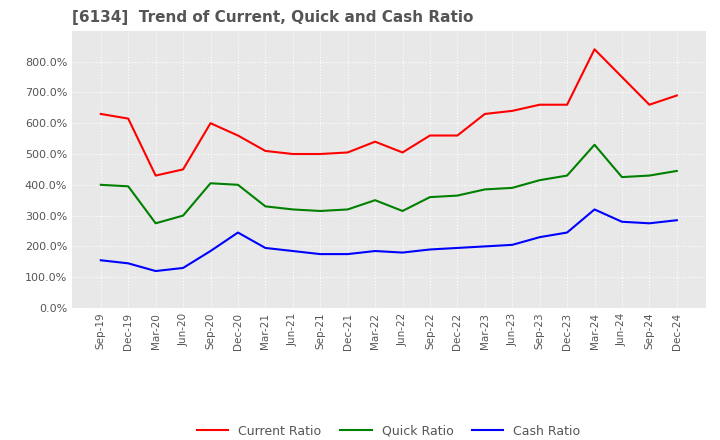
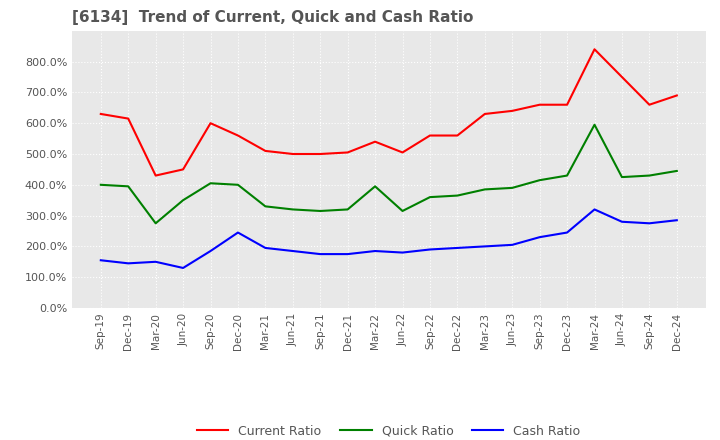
Cash Ratio/Mar-20: 120% -> 150%
Quick Ratio/Jun-20: 300% -> 350%
Quick Ratio/Mar-22: 350% -> 395%
Quick Ratio/Mar-24: 530% -> 595%
